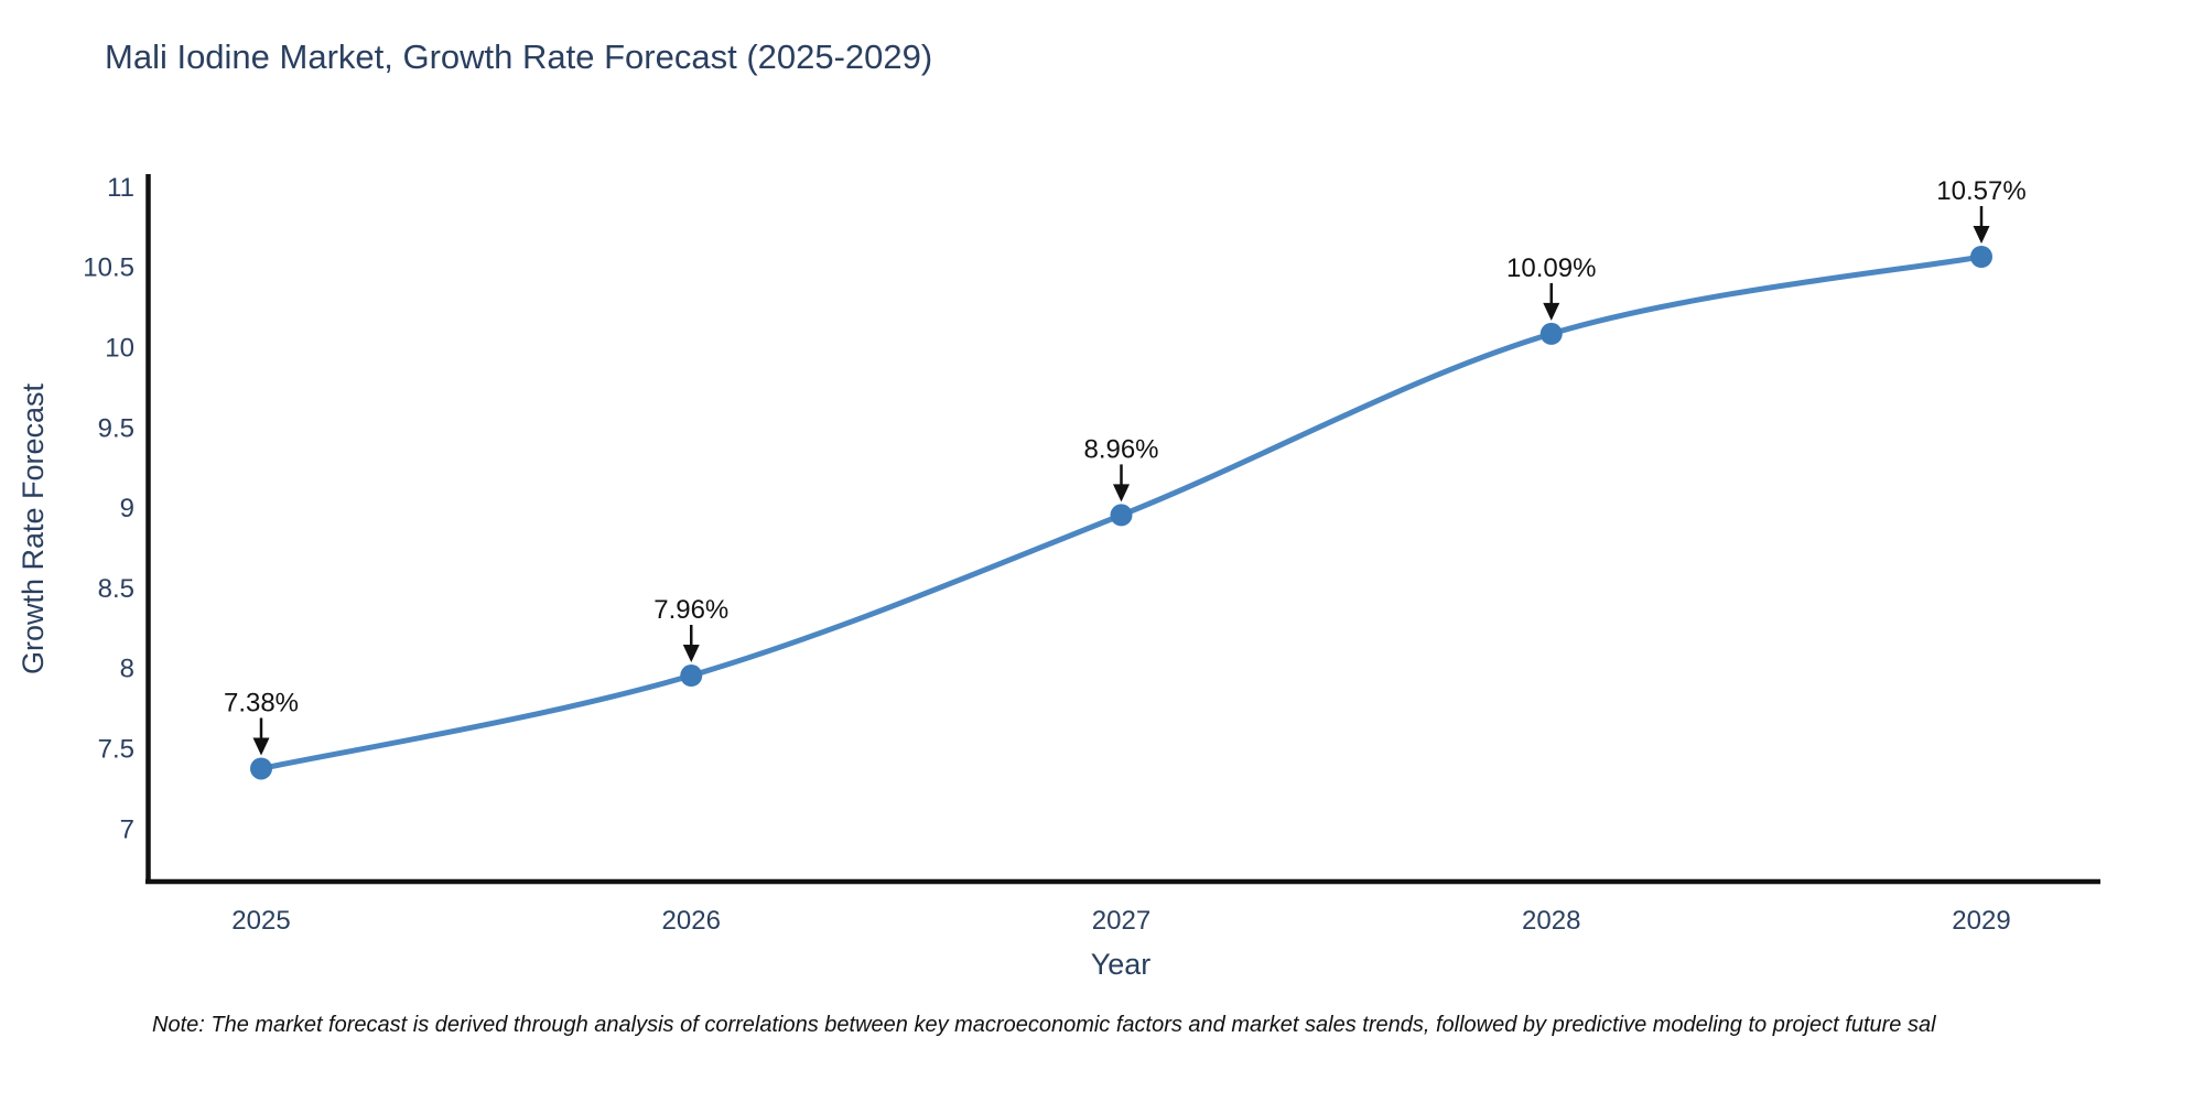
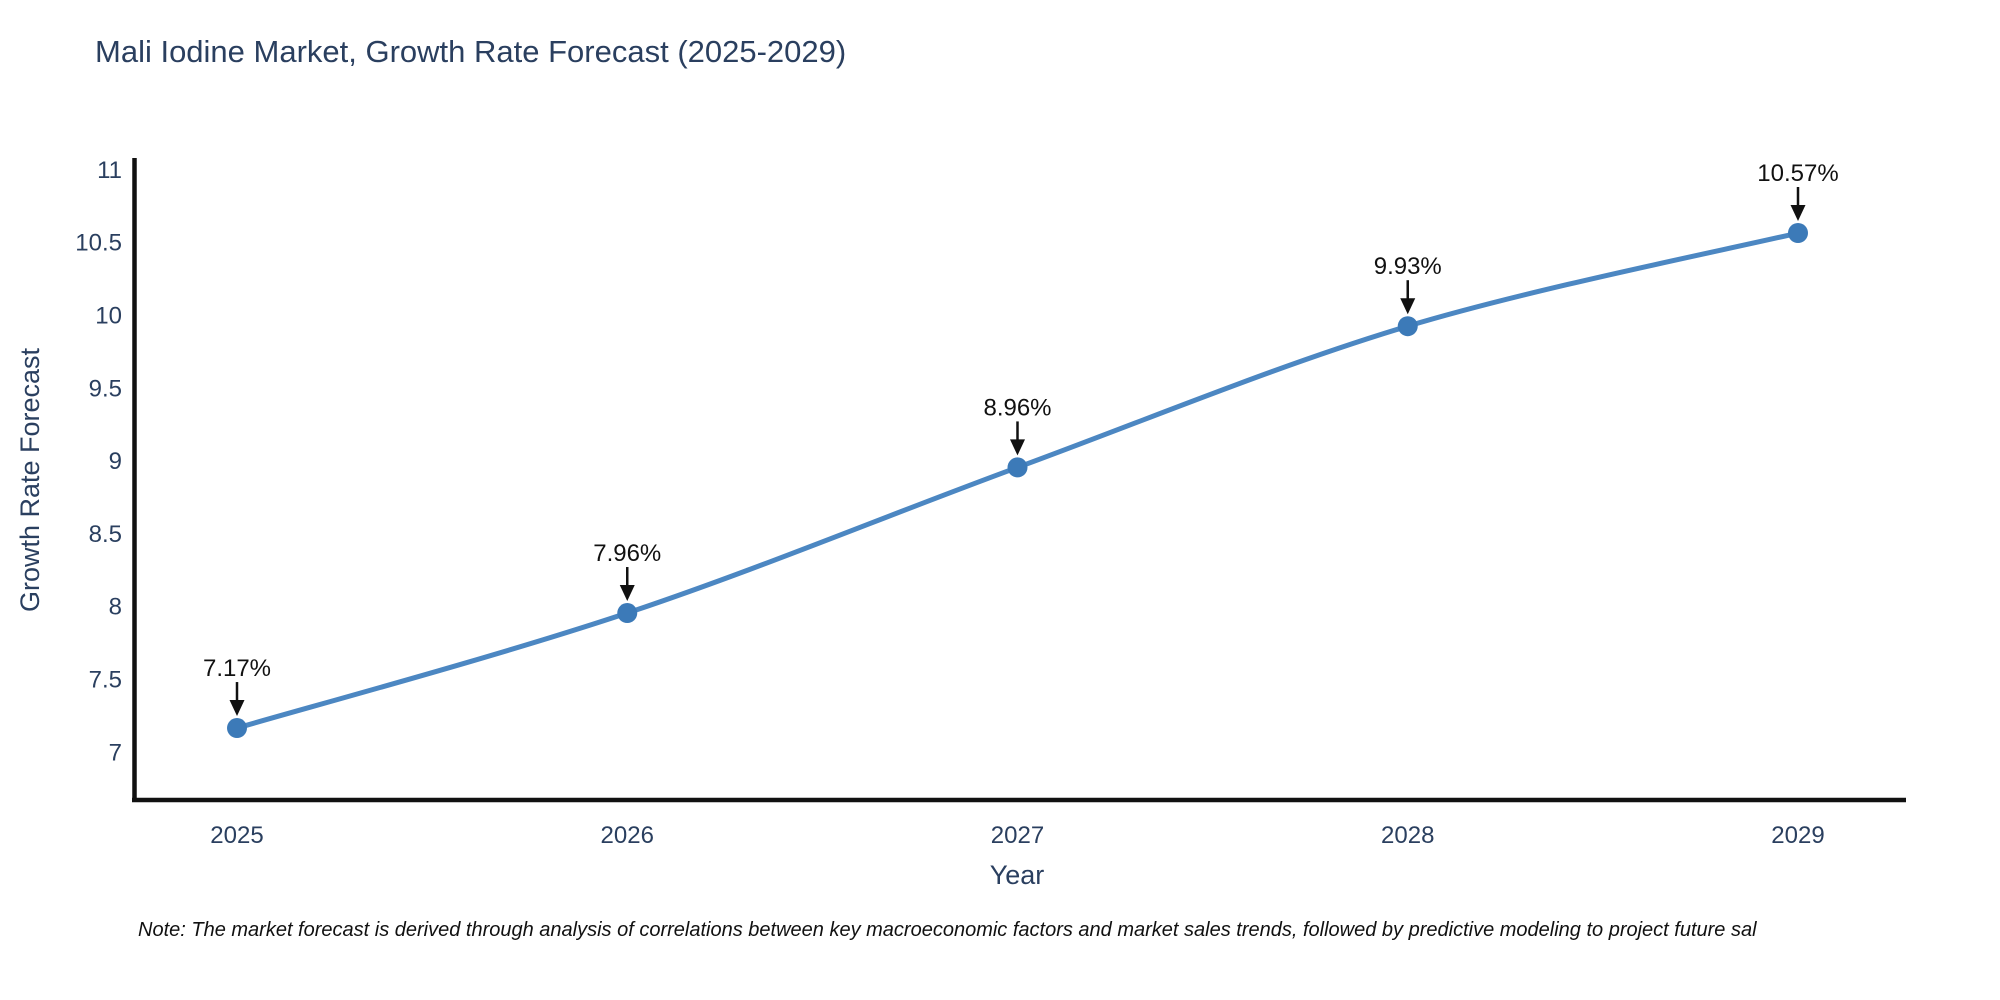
2025: 7.38% -> 7.17%
2028: 10.09% -> 9.93%
